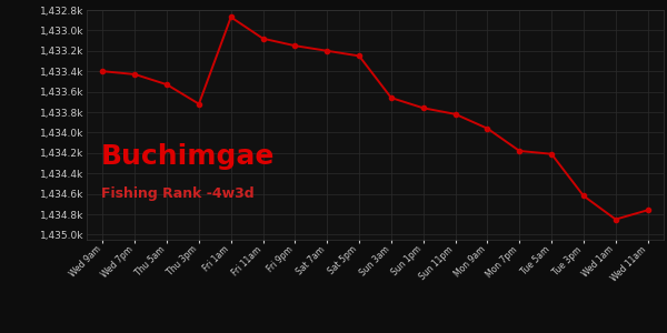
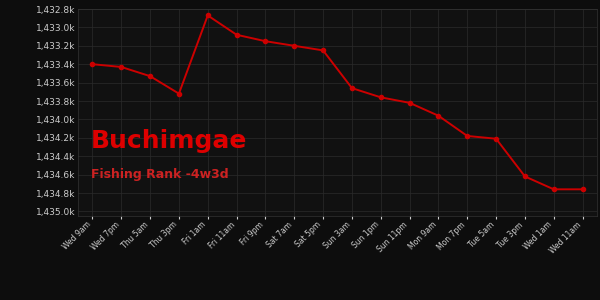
Wed 1am: 1,434.85k -> 1,434.76k
